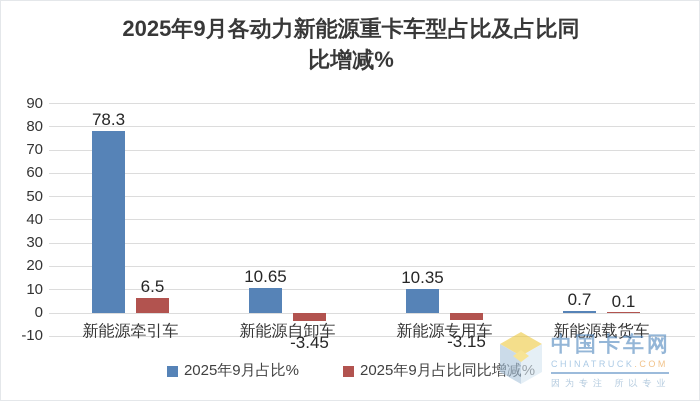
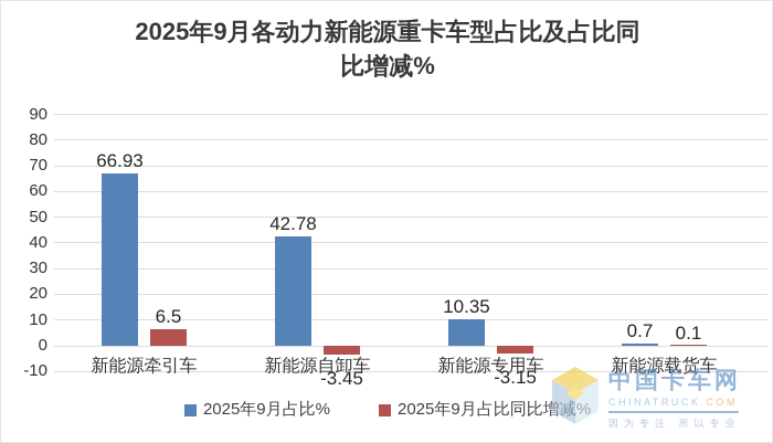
2025年9月占比%/新能源牵引车: 78.3 -> 66.93
2025年9月占比%/新能源自卸车: 10.65 -> 42.78
